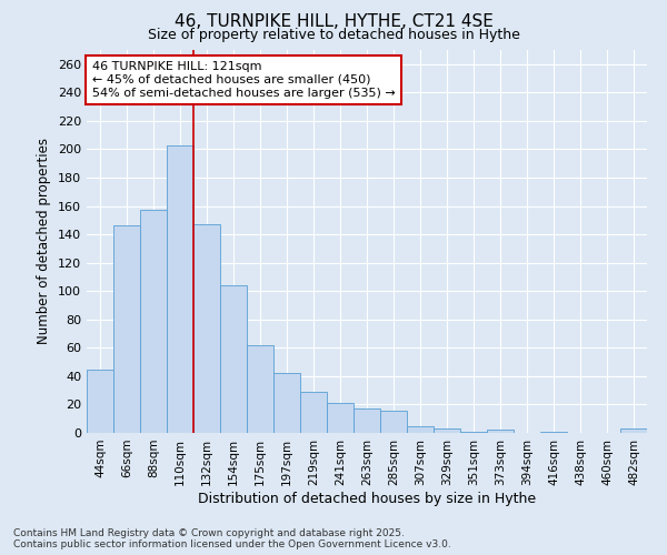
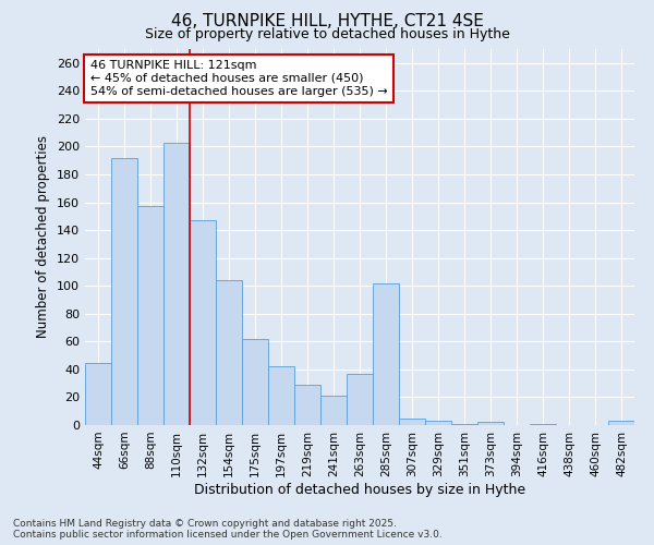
66sqm: 146 -> 192
263sqm: 17 -> 37
285sqm: 16 -> 102
